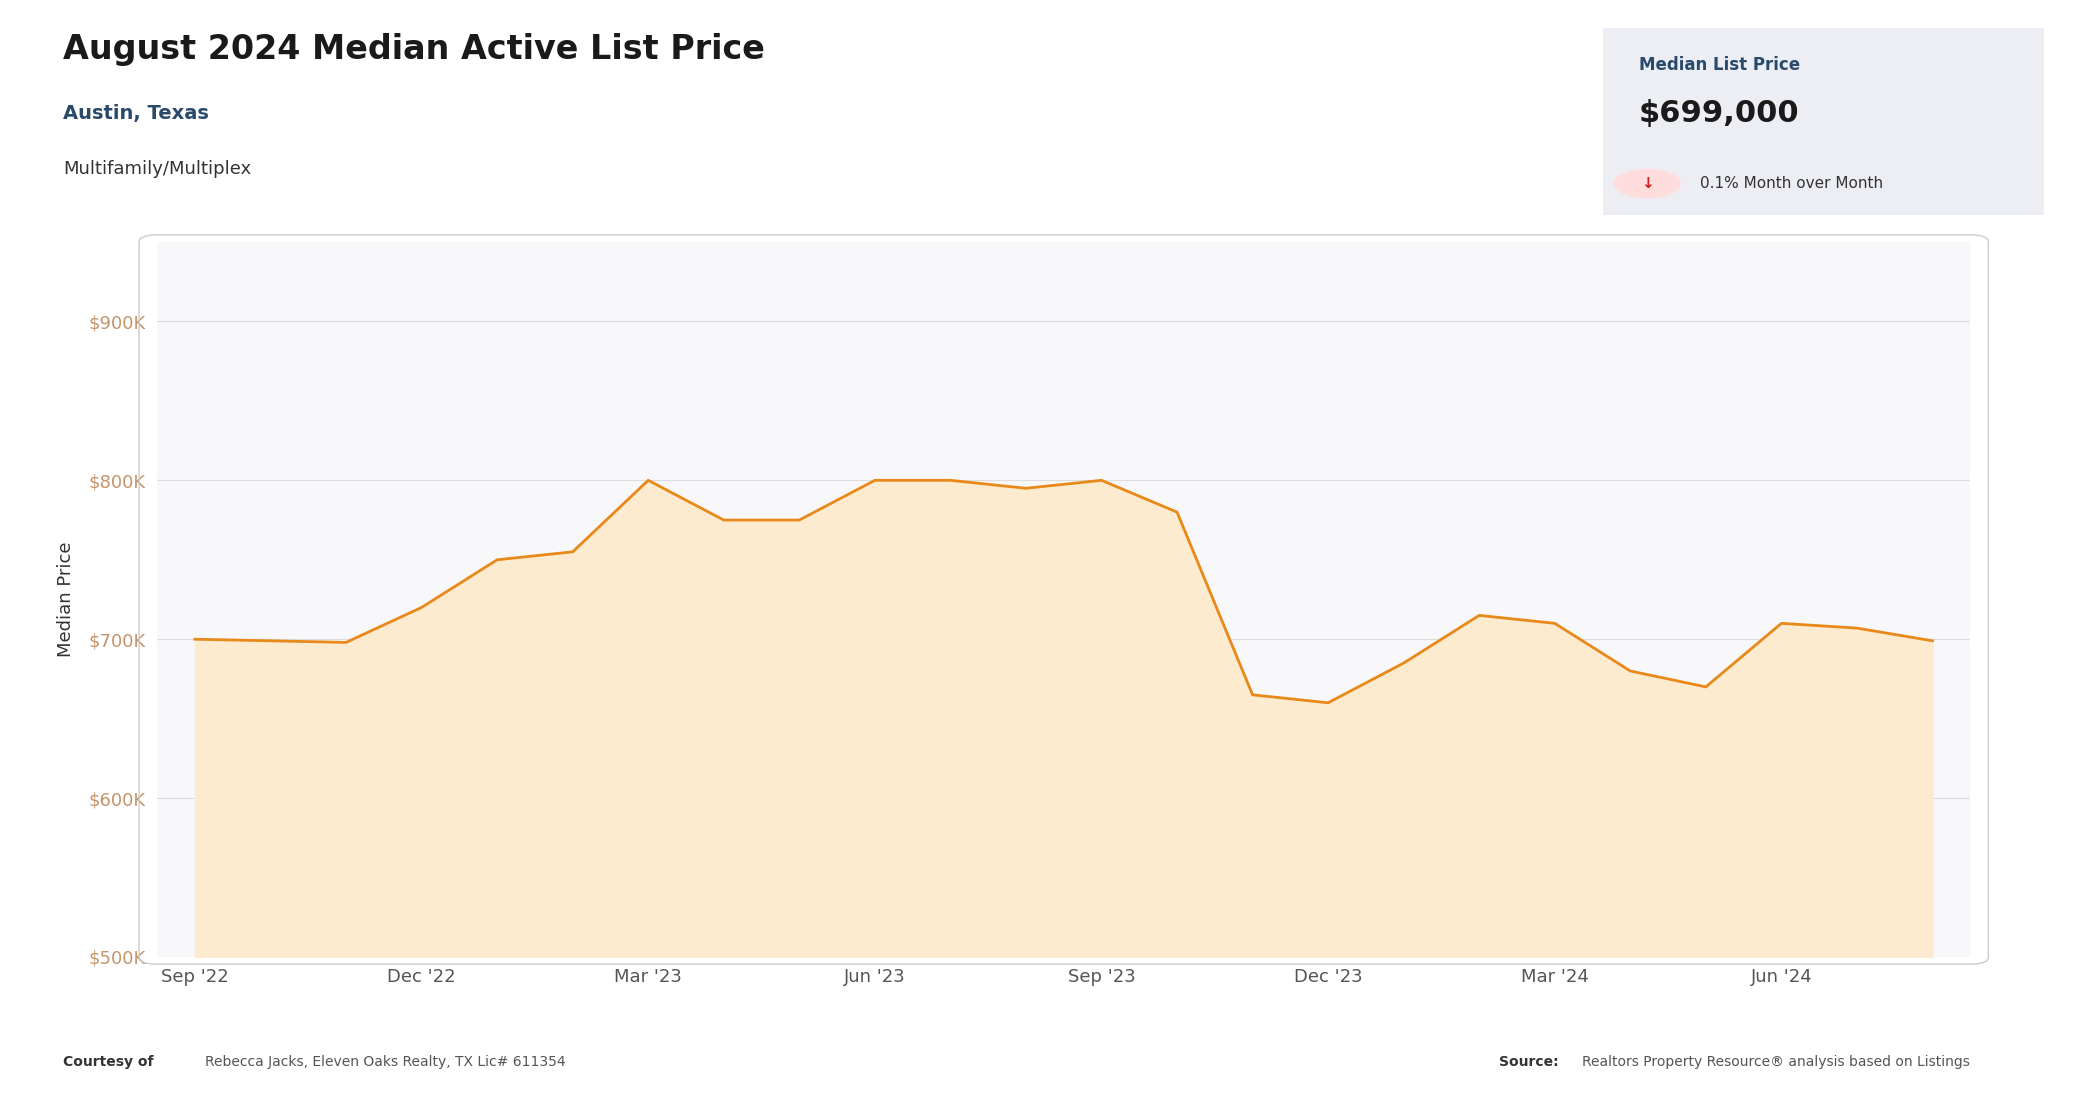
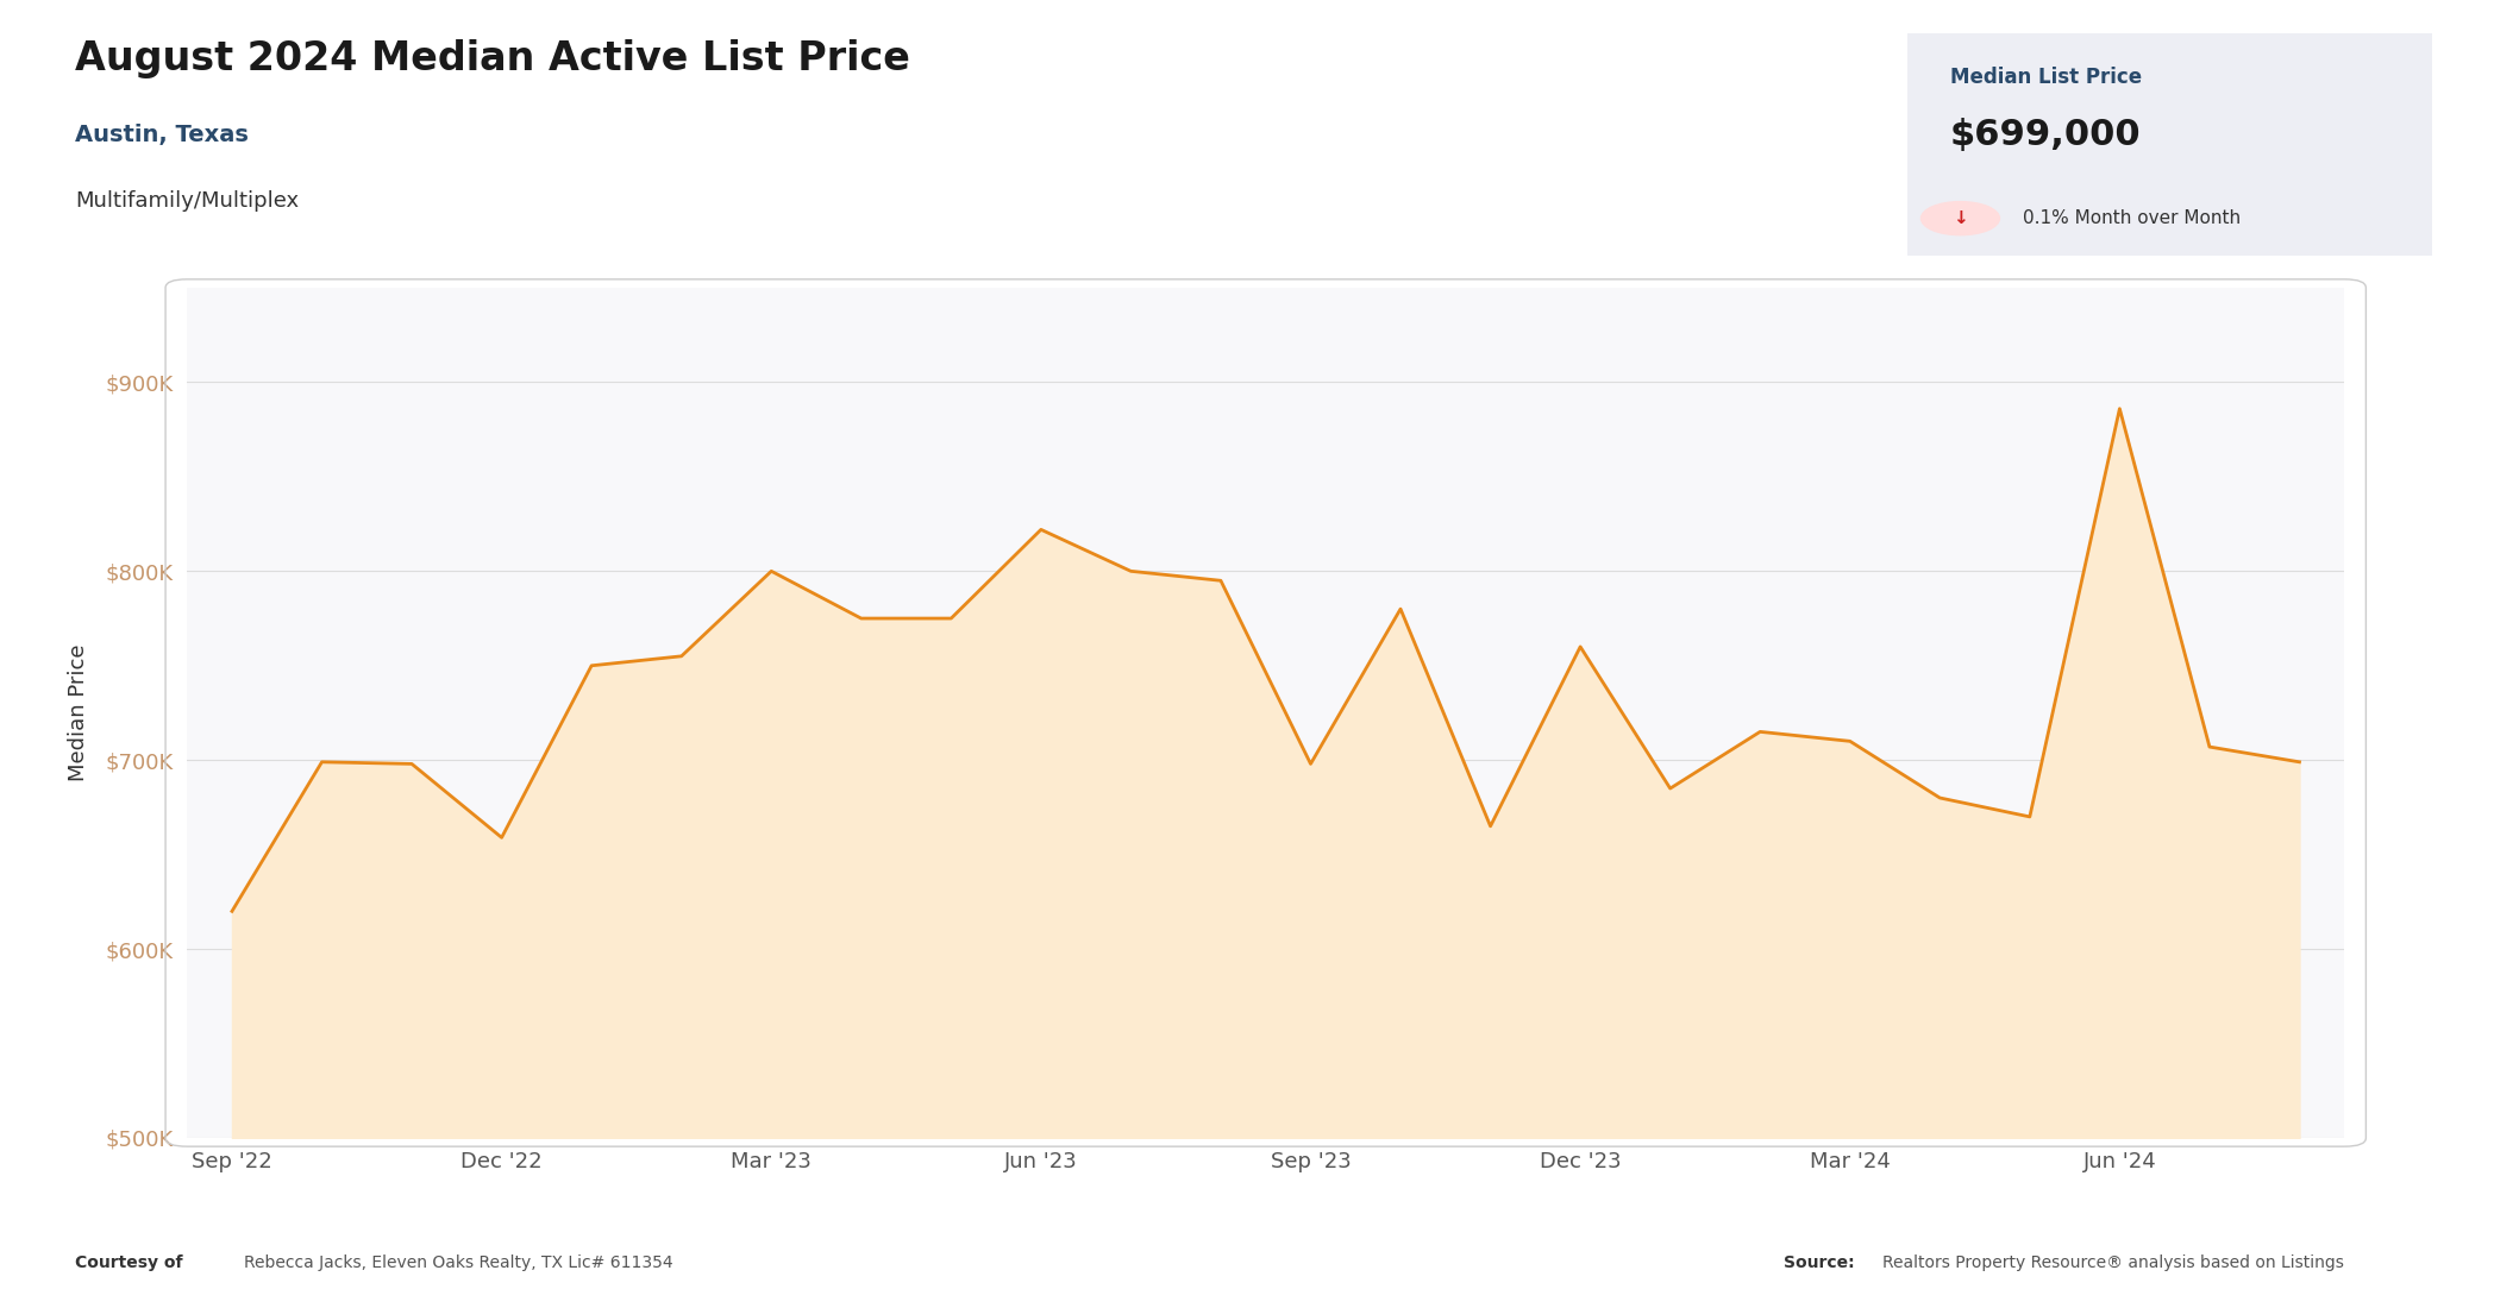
Sep '22: $700K -> $620K
Dec '22: $720K -> $659K
Jun '23: $800K -> $822K
Sep '23: $800K -> $698K
Dec '23: $660K -> $760K
Jun '24: $710K -> $886K
